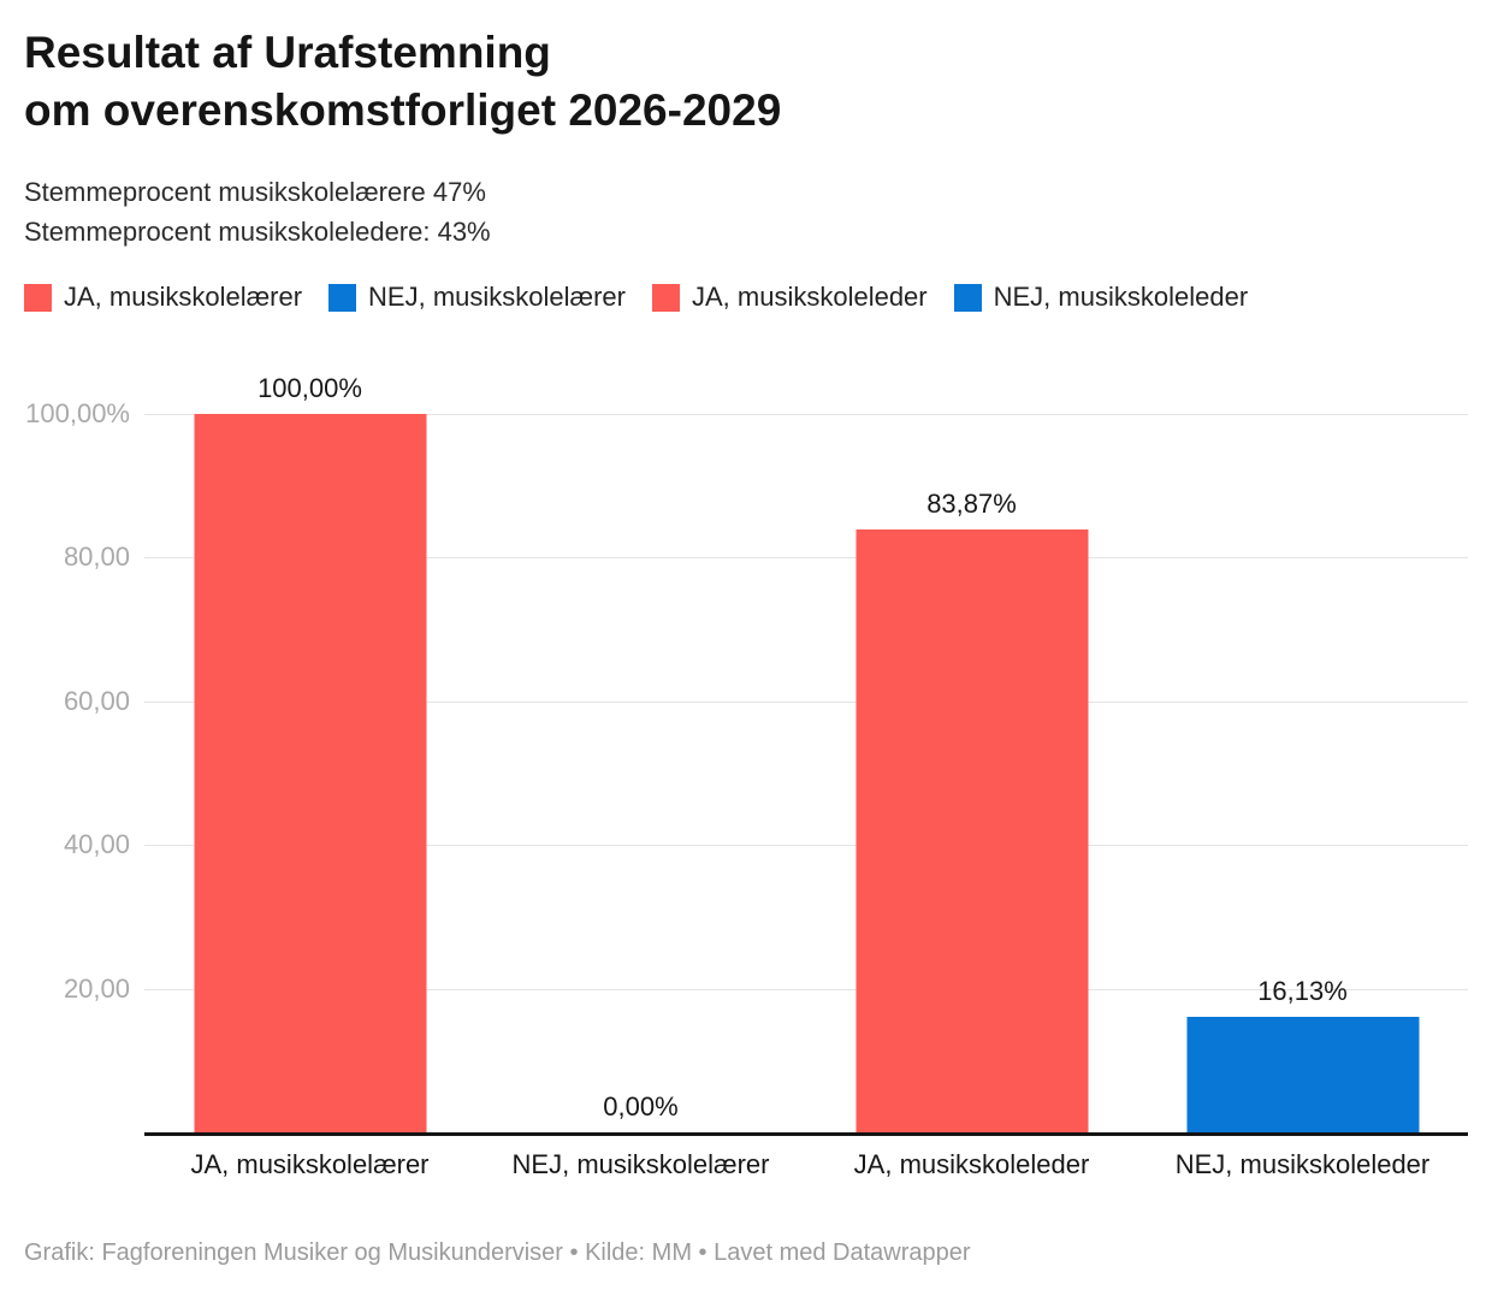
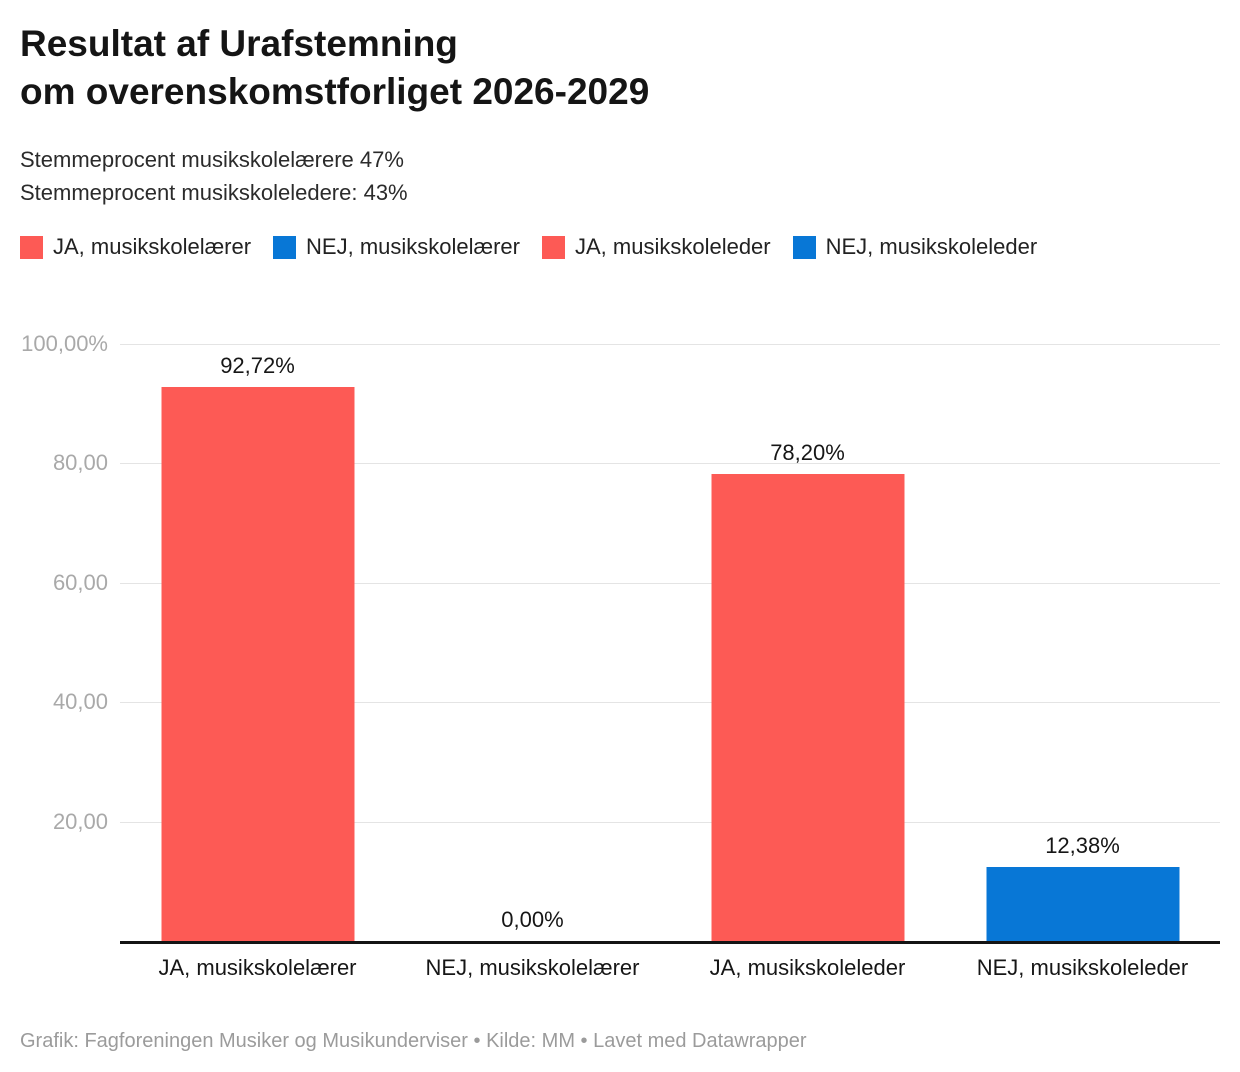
JA, musikskolelærer: 100,00% -> 92,72%
JA, musikskoleleder: 83,87% -> 78,20%
NEJ, musikskoleleder: 16,13% -> 12,38%
